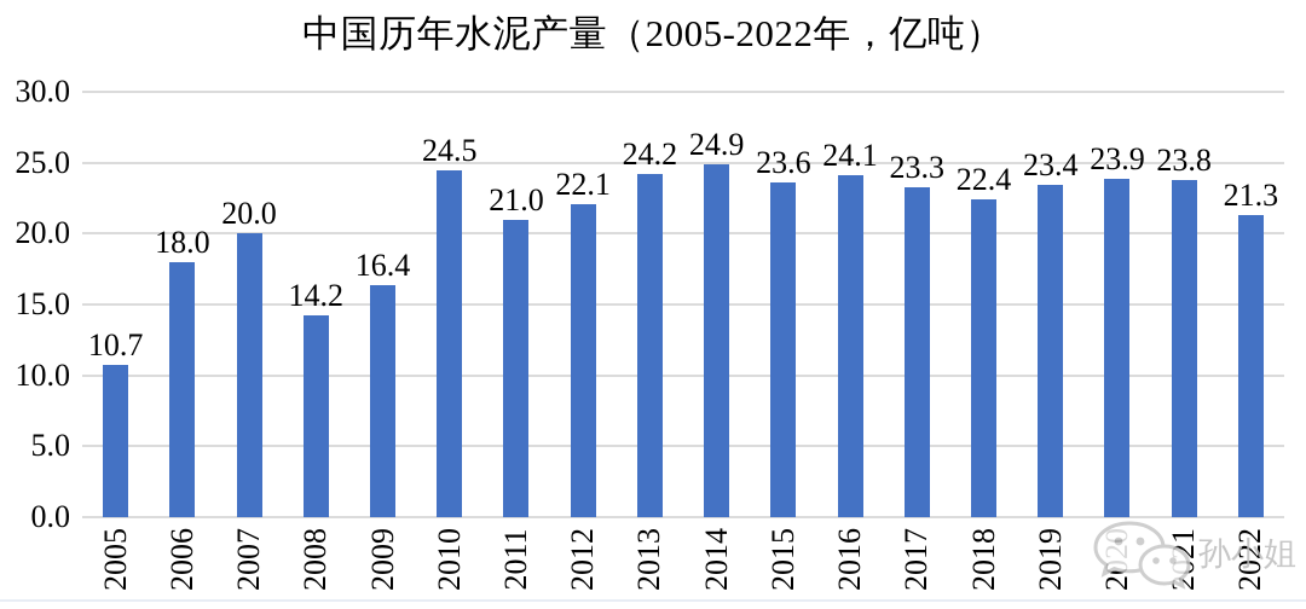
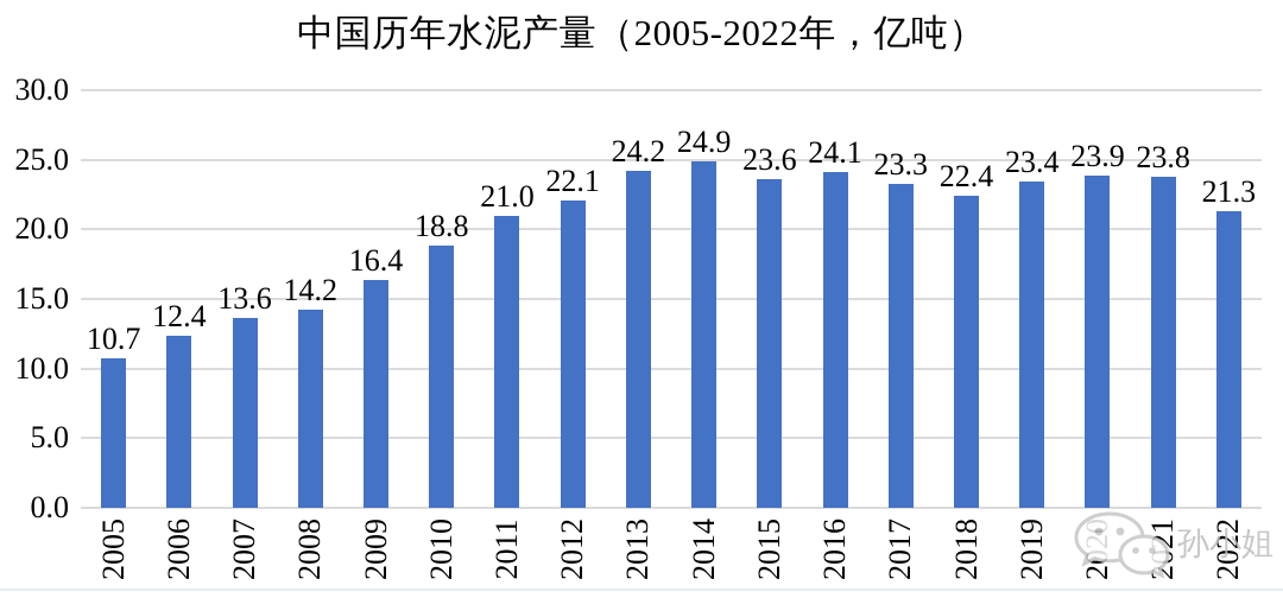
2006: 18.0 -> 12.4
2007: 20.0 -> 13.6
2010: 24.5 -> 18.8
